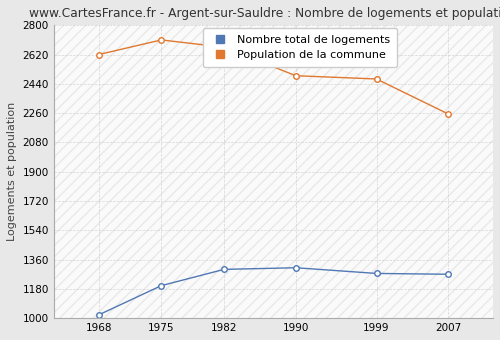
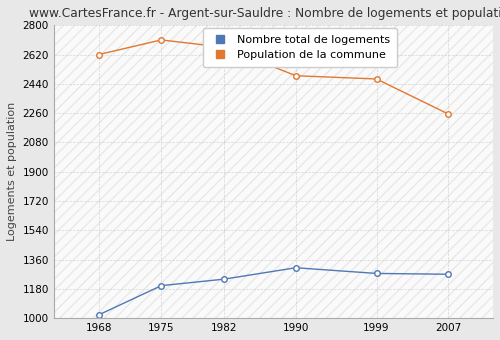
Nombre total de logements/1982: 1300 -> 1240
